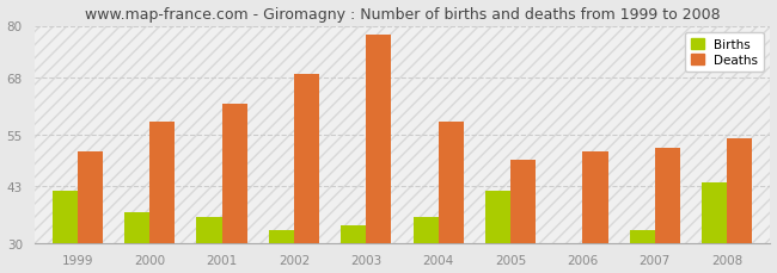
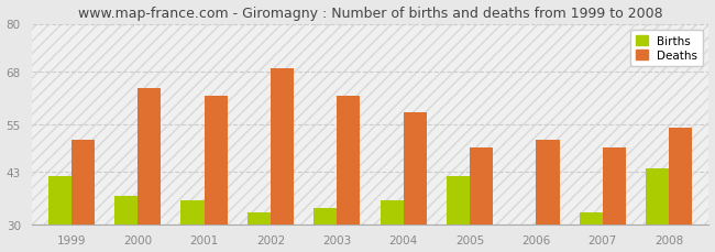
Deaths/2000: 58 -> 64
Deaths/2003: 78 -> 62
Deaths/2007: 52 -> 49
